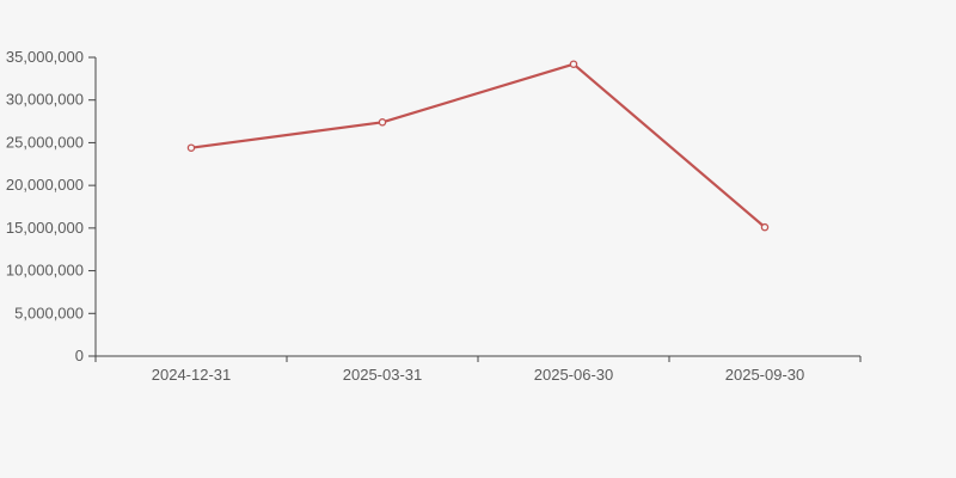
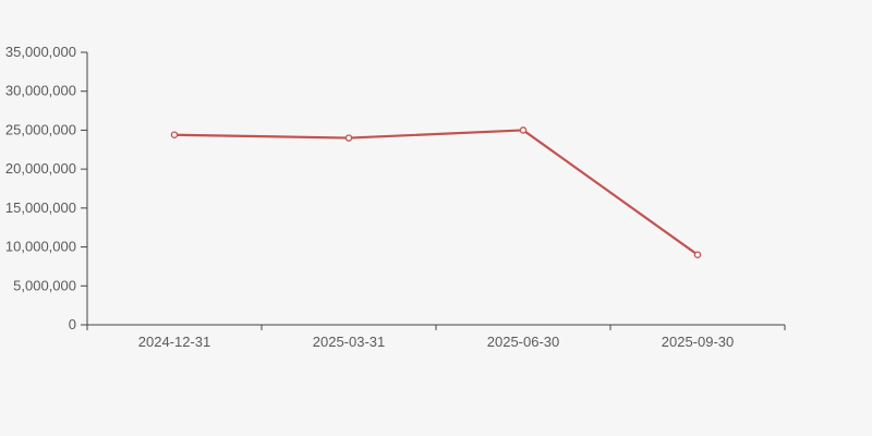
2025-03-31: 27000000 -> 24000000
2025-06-30: 34000000 -> 25000000
2025-09-30: 15000000 -> 9000000
